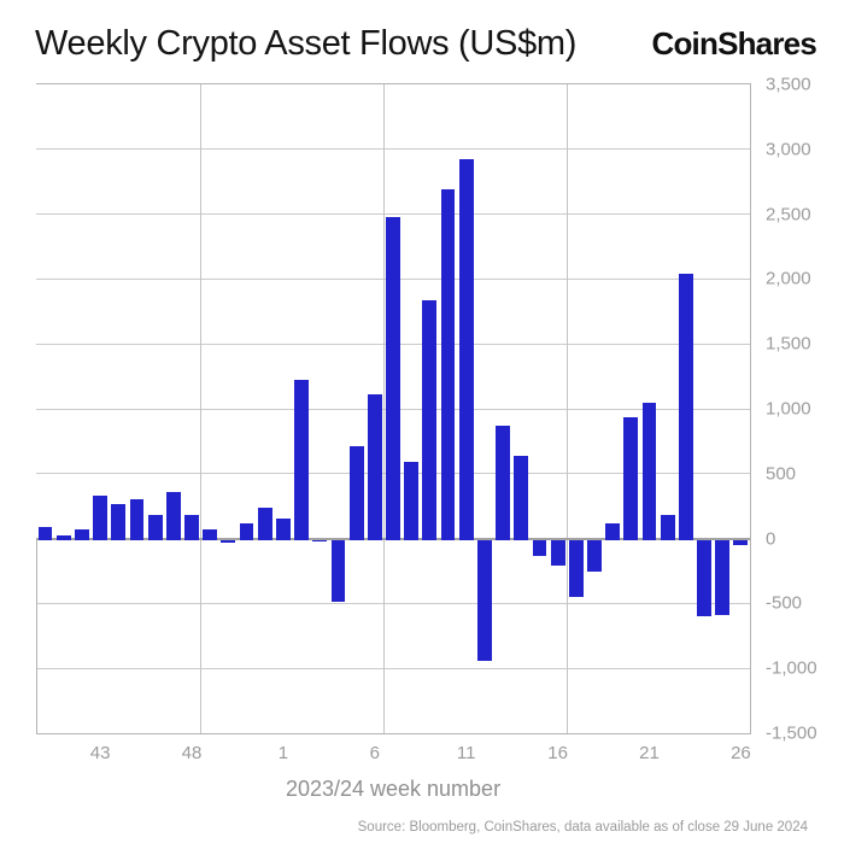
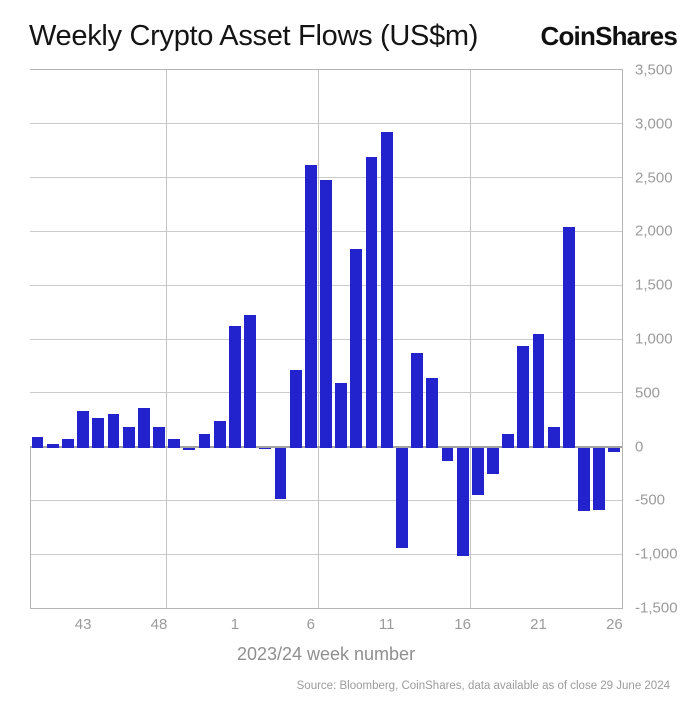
1: 160 -> 1120
6: 1110 -> 2620
16: -200 -> -1010
